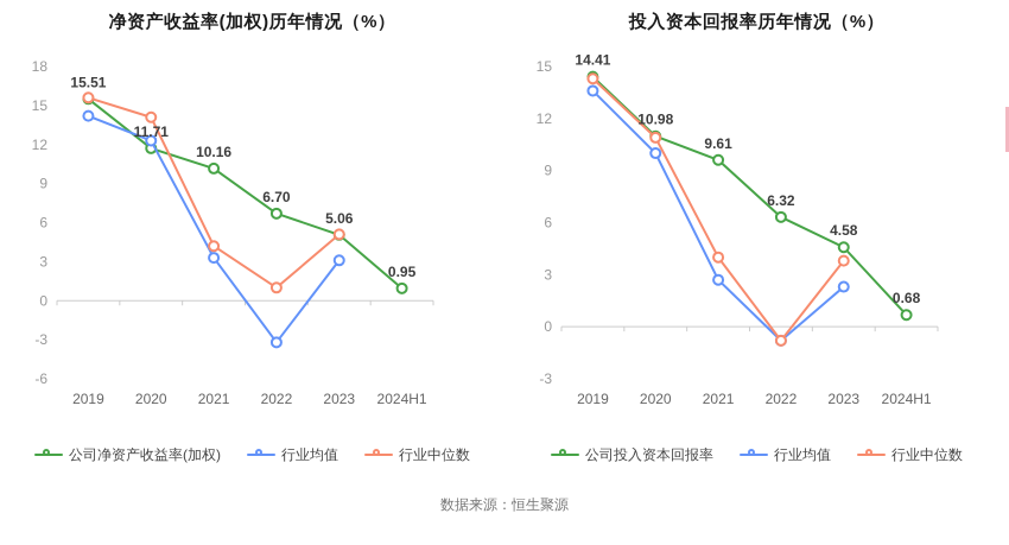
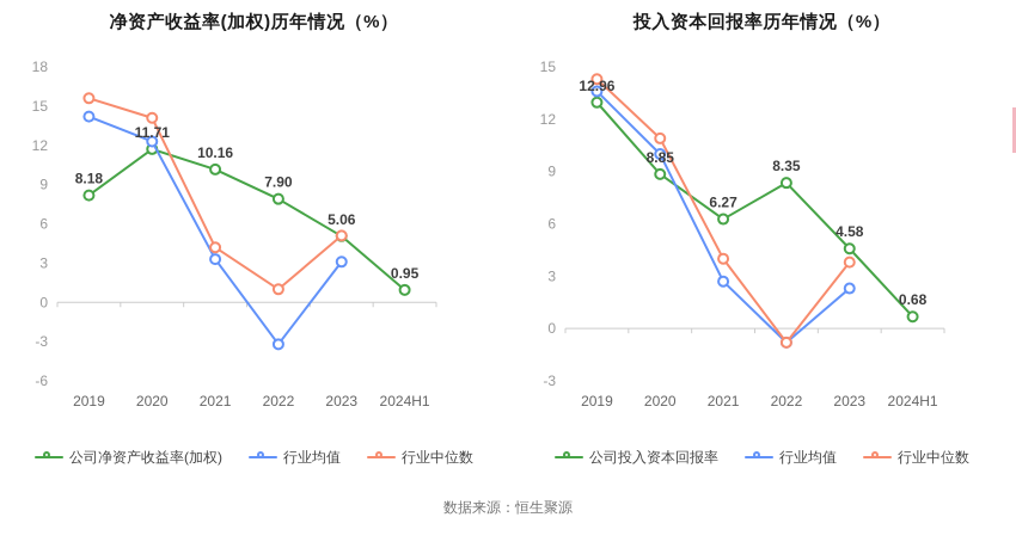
净资产收益率(加权)历年情况（%）/公司净资产收益率(加权)/2019: 15.51 -> 8.18
净资产收益率(加权)历年情况（%）/公司净资产收益率(加权)/2022: 6.70 -> 7.90
投入资本回报率历年情况（%）/公司投入资本回报率/2019: 14.41 -> 12.96
投入资本回报率历年情况（%）/公司投入资本回报率/2020: 10.98 -> 8.85
投入资本回报率历年情况（%）/公司投入资本回报率/2021: 9.61 -> 6.27
投入资本回报率历年情况（%）/公司投入资本回报率/2022: 6.32 -> 8.35
